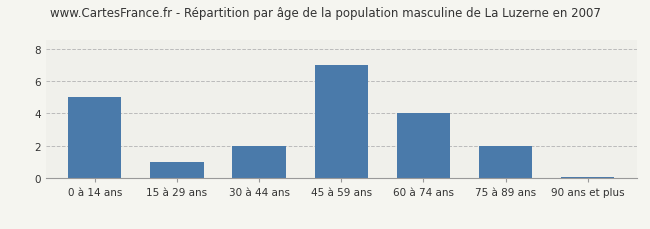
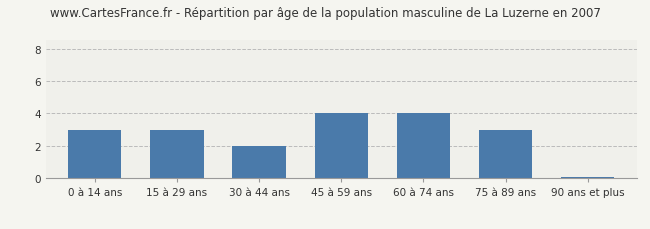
0 à 14 ans: 5.0 -> 3.0
15 à 29 ans: 1.0 -> 3.0
45 à 59 ans: 7.0 -> 4.0
75 à 89 ans: 2.0 -> 3.0
